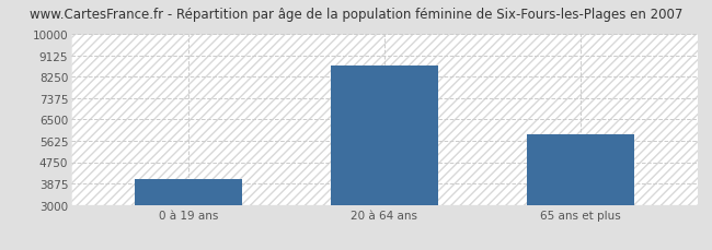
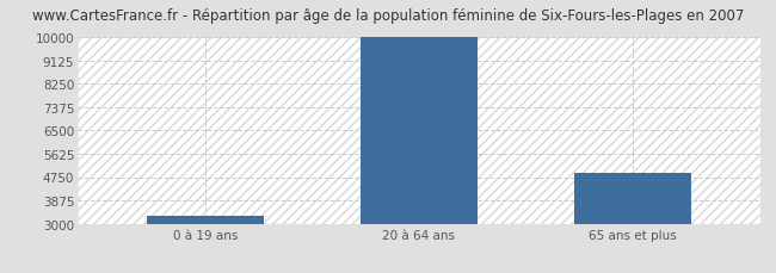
0 à 19 ans: 4050 -> 3300
20 à 64 ans: 8700 -> 9990
65 ans et plus: 5900 -> 4900
